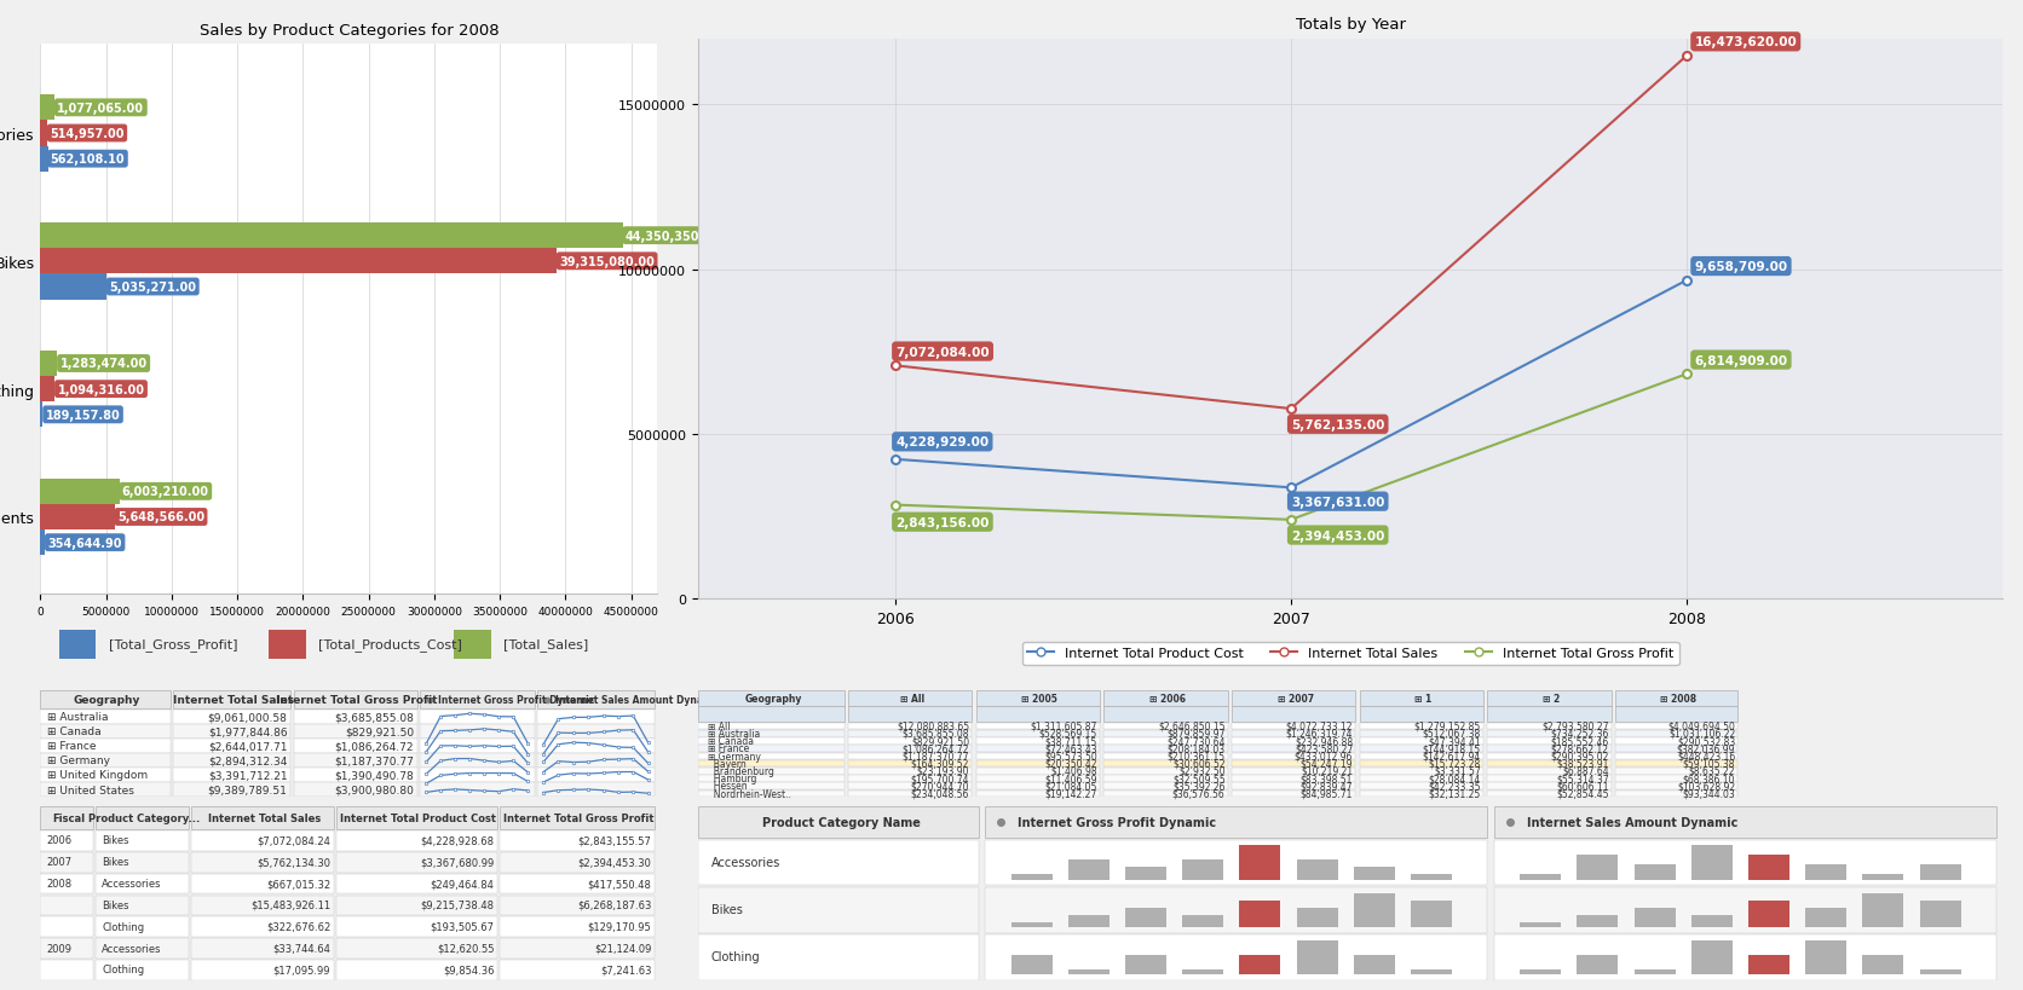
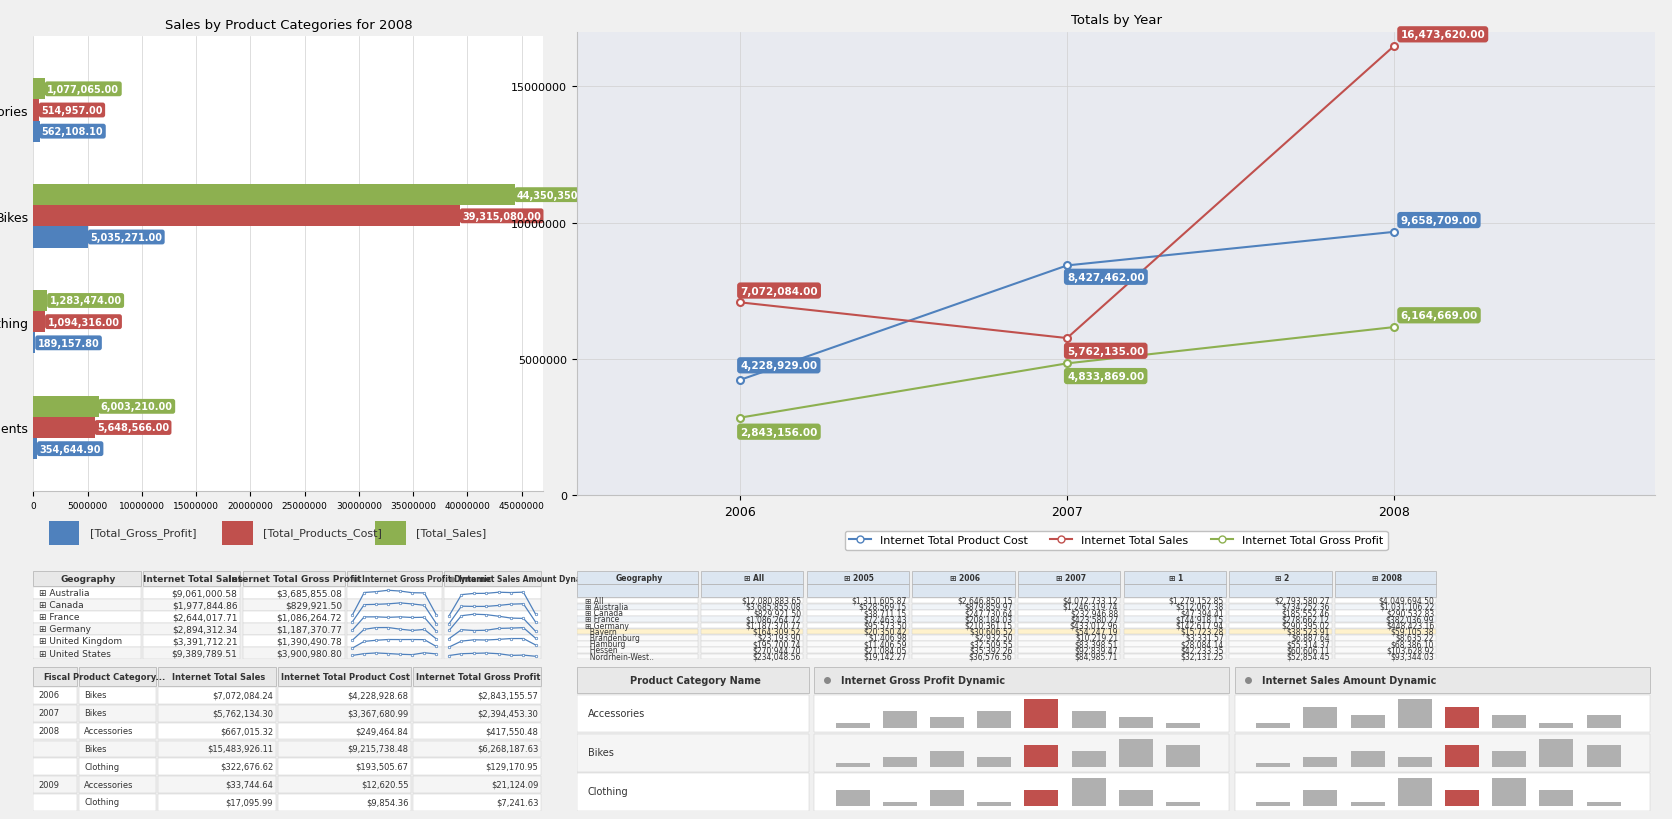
Totals by Year/Internet Total Product Cost/2007: 3,367,631.00 -> 8,427,462.00
Totals by Year/Internet Total Gross Profit/2007: 2,394,453.00 -> 4,833,869.00
Totals by Year/Internet Total Gross Profit/2008: 6,814,909.00 -> 6,164,669.00
